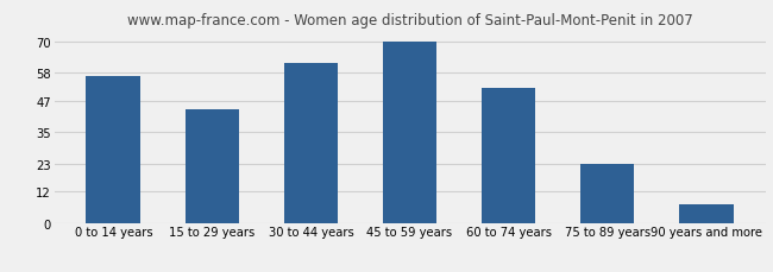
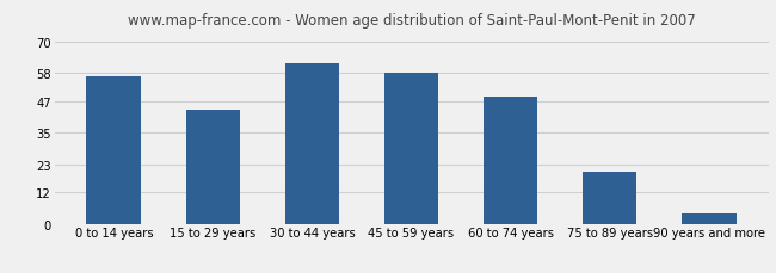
45 to 59 years: 70 -> 58
60 to 74 years: 52 -> 49
75 to 89 years: 23 -> 20
90 years and more: 7 -> 4
